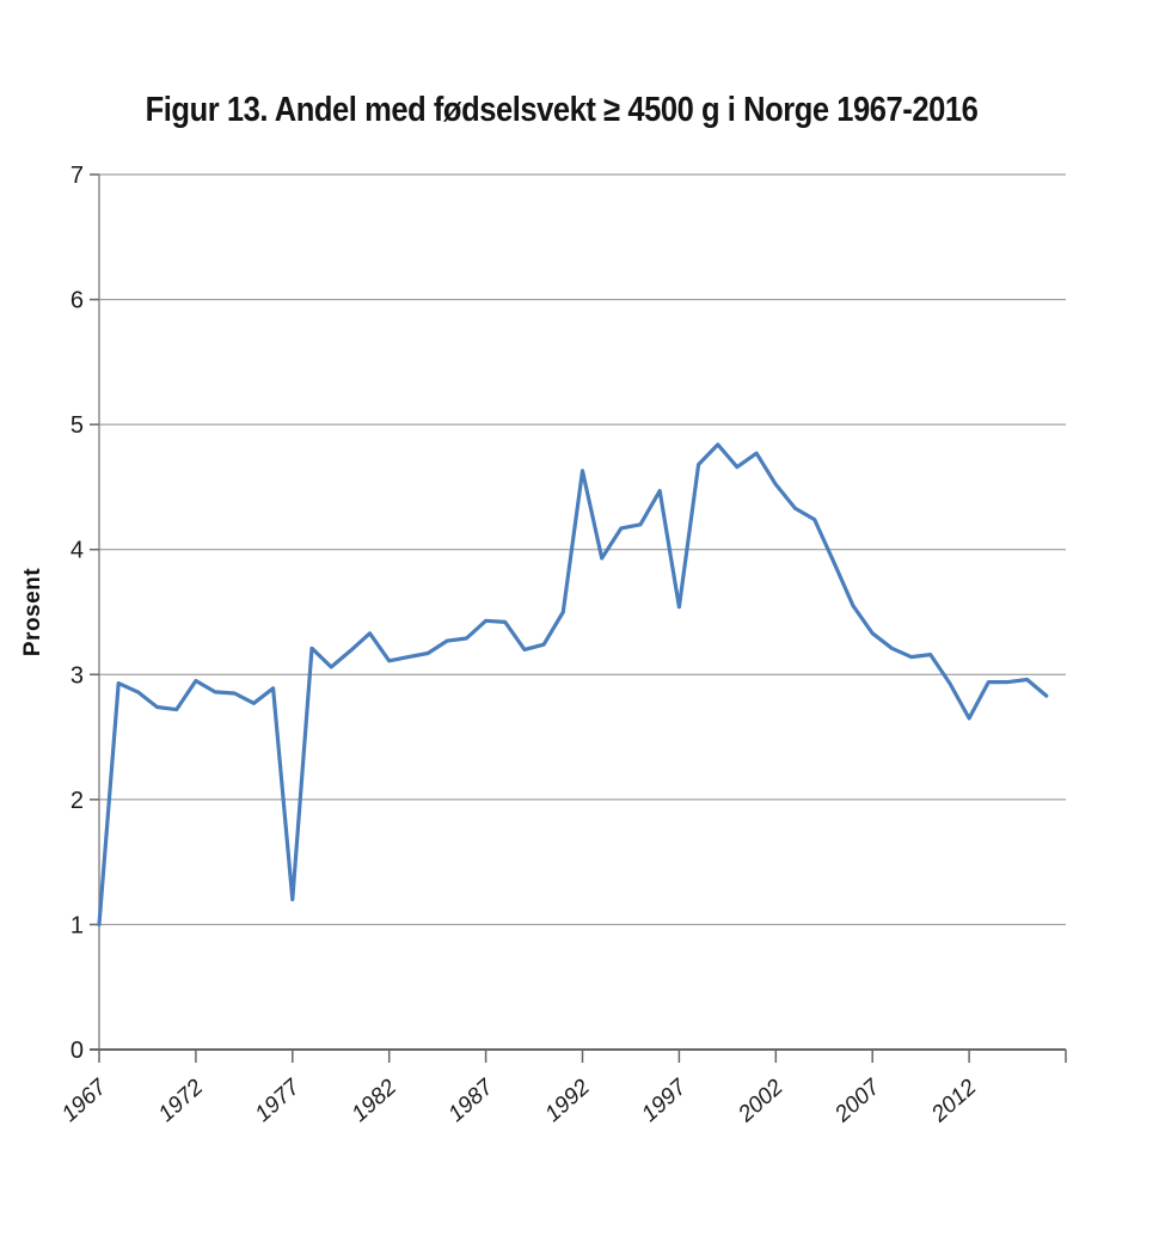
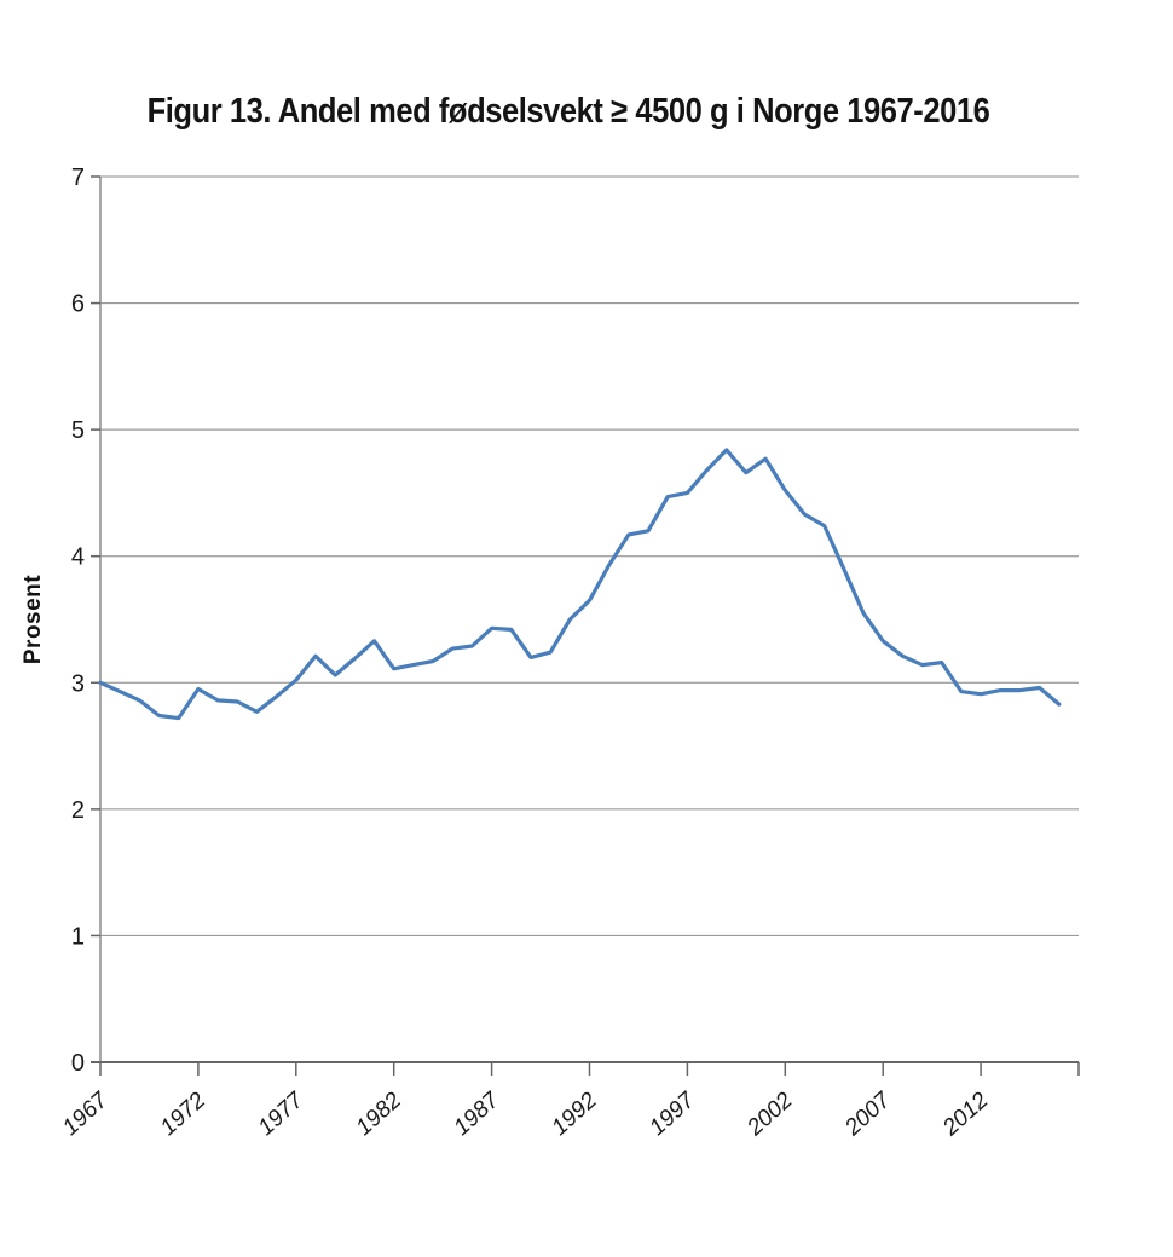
1967: 1.00 -> 3.00
1977: 1.20 -> 3.02
1992: 4.63 -> 3.65
1997: 3.54 -> 4.50
2012: 2.65 -> 2.91
